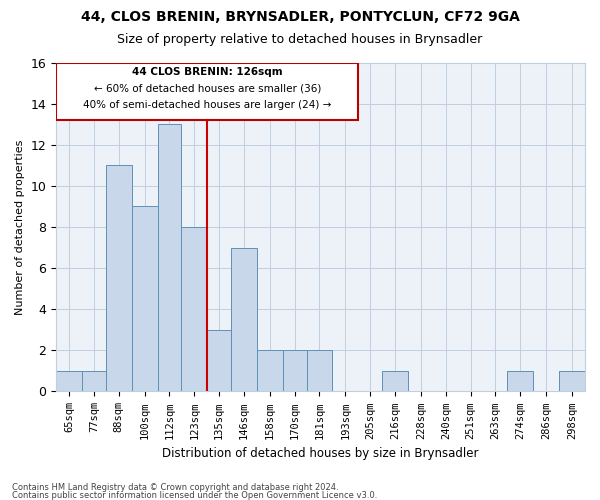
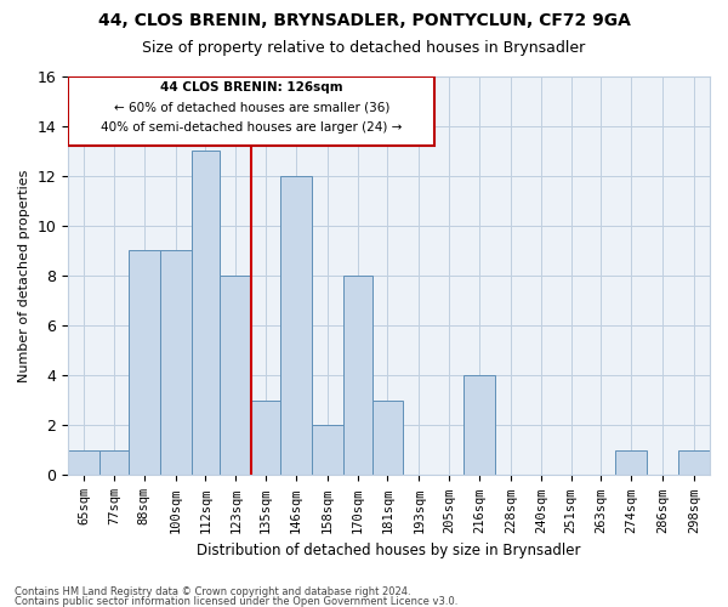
88sqm: 11 -> 9
146sqm: 7 -> 12
170sqm: 2 -> 8
181sqm: 2 -> 3
216sqm: 1 -> 4
